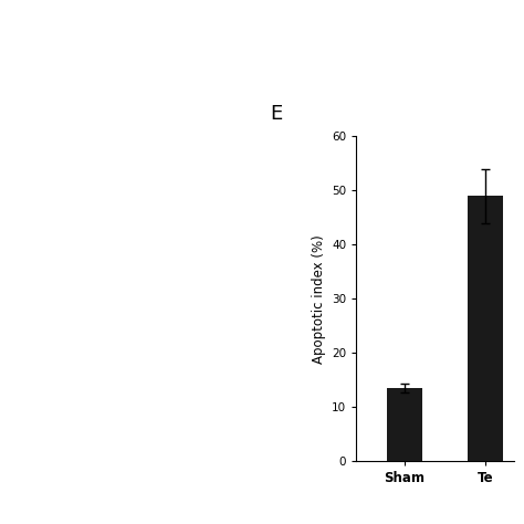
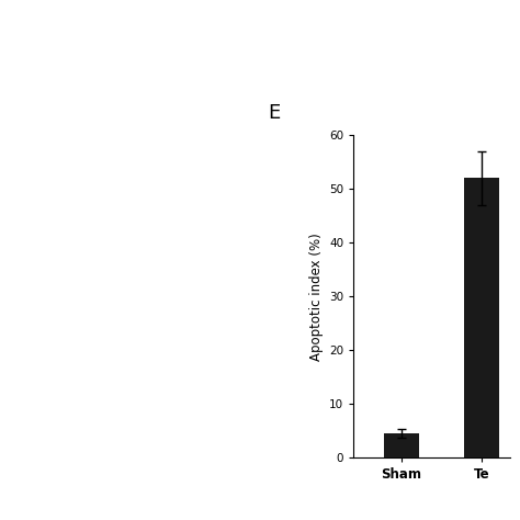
Sham: 13.5 -> 4.5
Te: 49.0 -> 52.0
